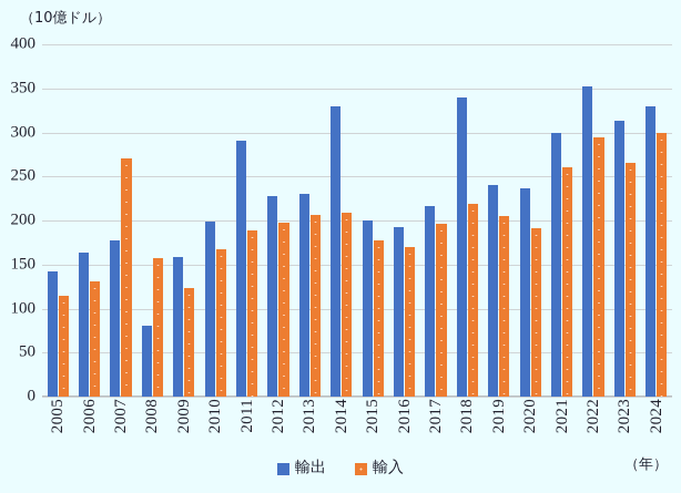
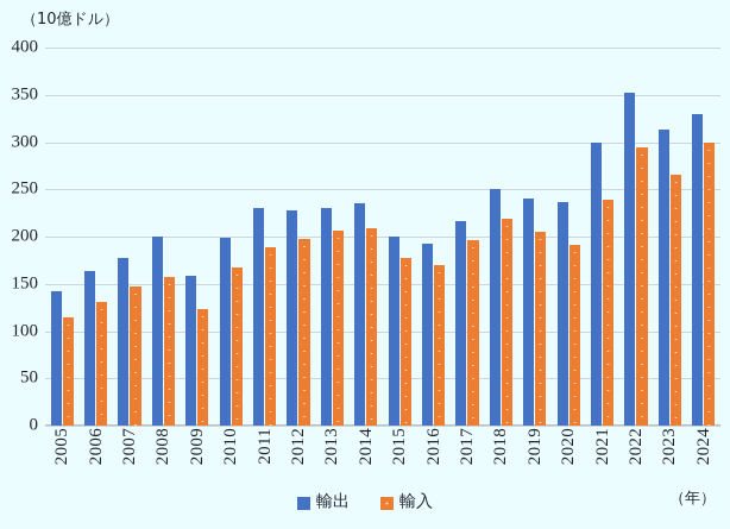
輸入/2007: 270 -> 150
輸出/2008: 80 -> 200
輸出/2011: 290 -> 230
輸出/2014: 330 -> 240
輸出/2018: 340 -> 250
輸入/2021: 260 -> 240
